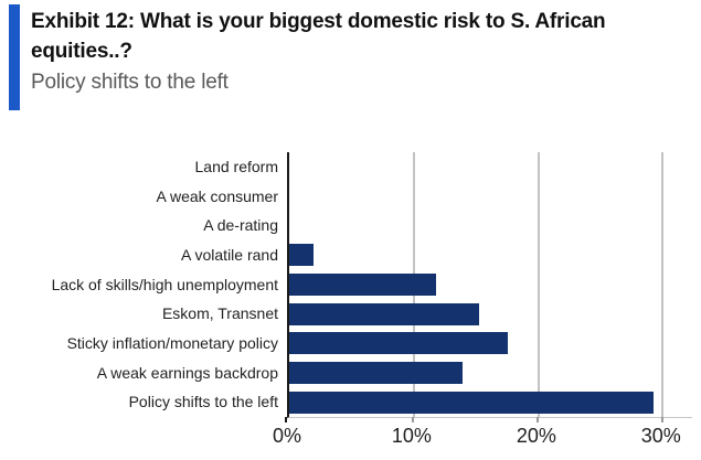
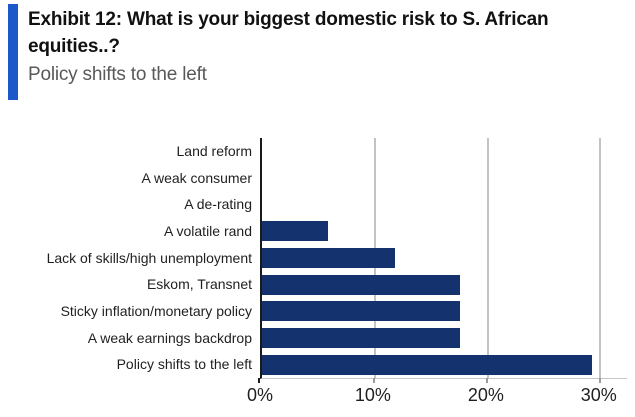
A volatile rand: 2.0% -> 5.9%
Eskom, Transnet: 15.3% -> 17.6%
A weak earnings backdrop: 14.0% -> 17.6%
